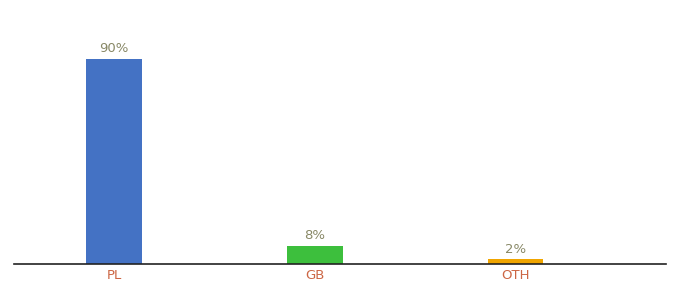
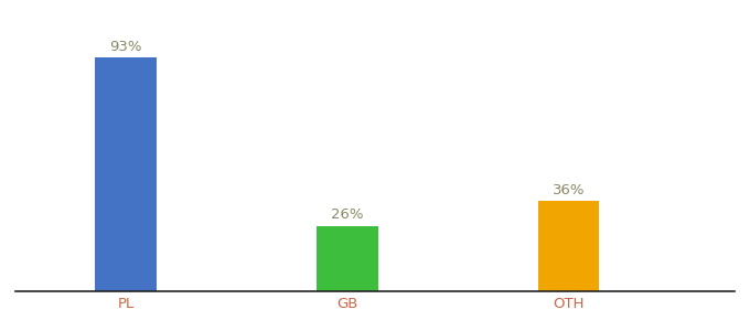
PL: 90% -> 93%
GB: 8% -> 26%
OTH: 2% -> 36%
